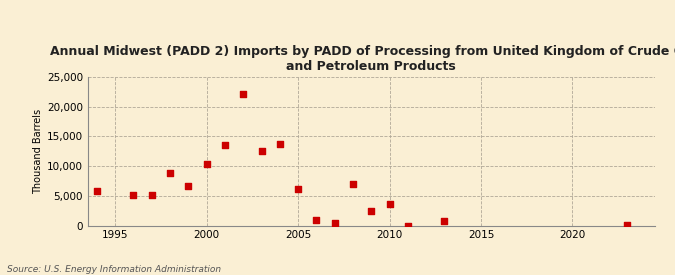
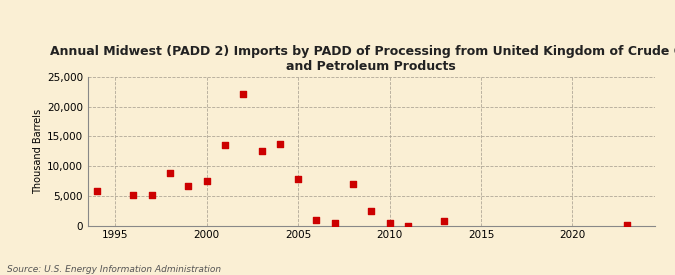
2000: 10,400 -> 7,500
2005: 6,200 -> 7,900
2010: 3,600 -> 400
